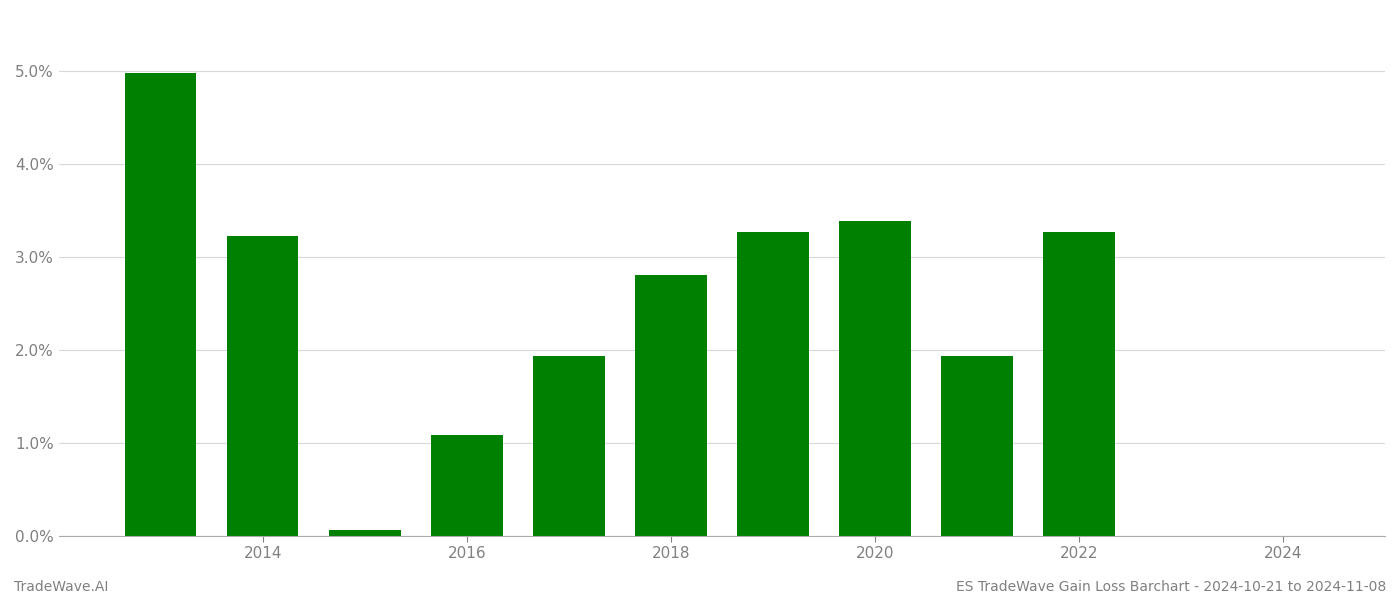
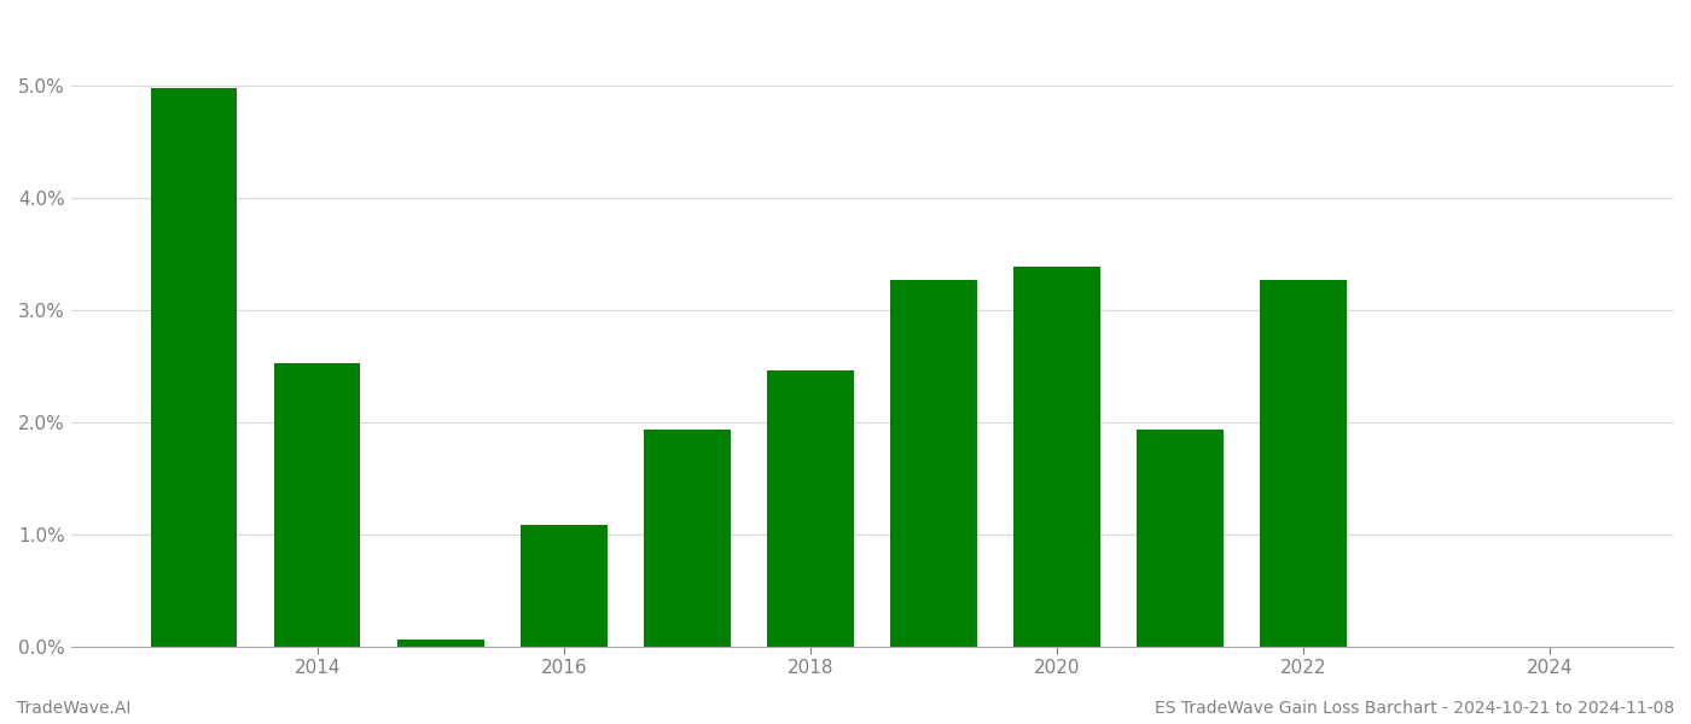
2014: 3.22% -> 2.52%
2018: 2.80% -> 2.46%
